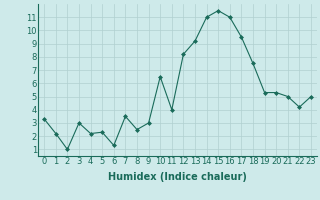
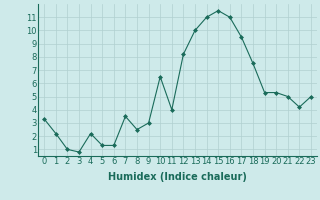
3: 3.0 -> 0.8
5: 2.3 -> 1.3
13: 9.2 -> 10.0
